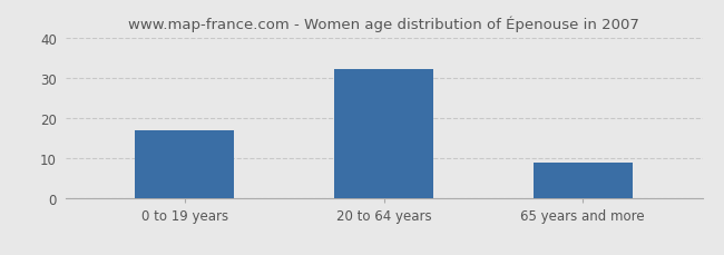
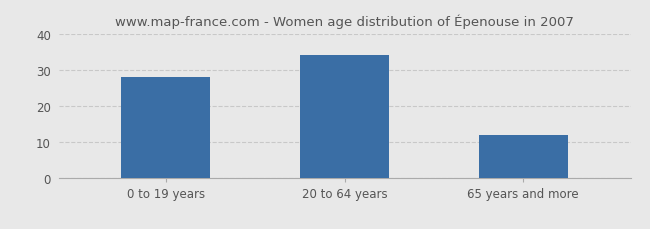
0 to 19 years: 17 -> 28
20 to 64 years: 32 -> 34
65 years and more: 9 -> 12
